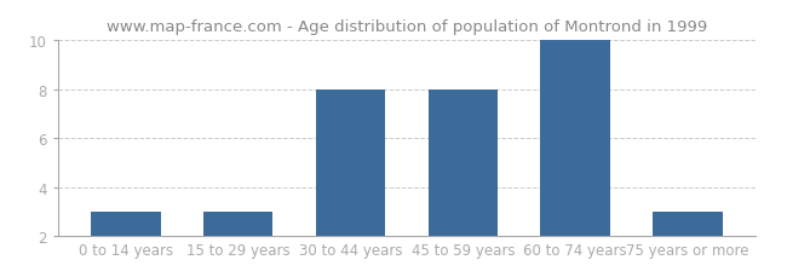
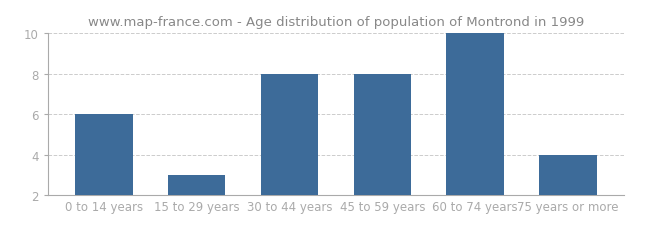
0 to 14 years: 3 -> 6
75 years or more: 3 -> 4
